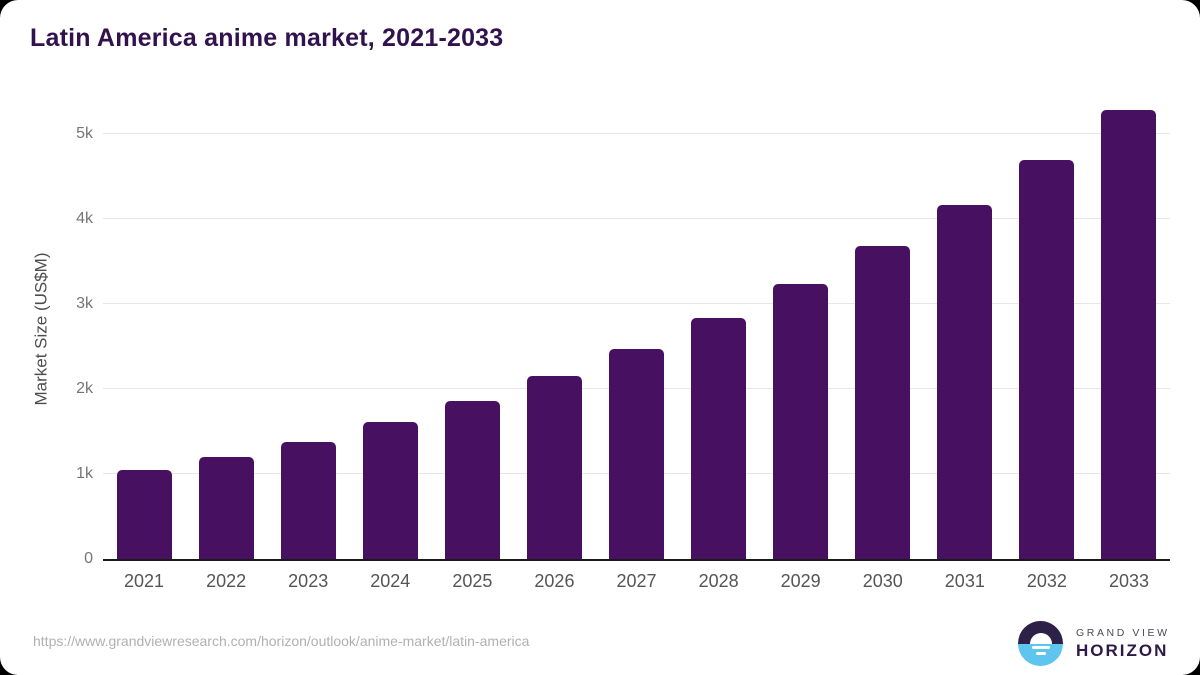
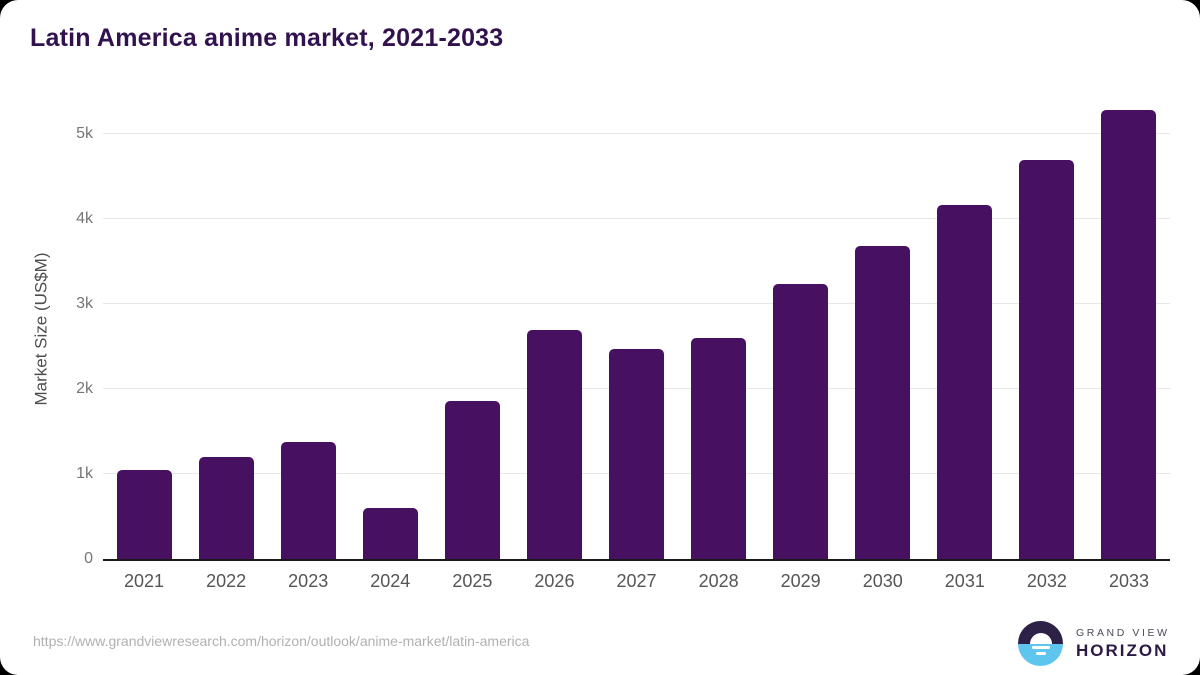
2024: 1.6k -> 0.6k
2026: 2.2k -> 2.7k
2028: 2.8k -> 2.6k
